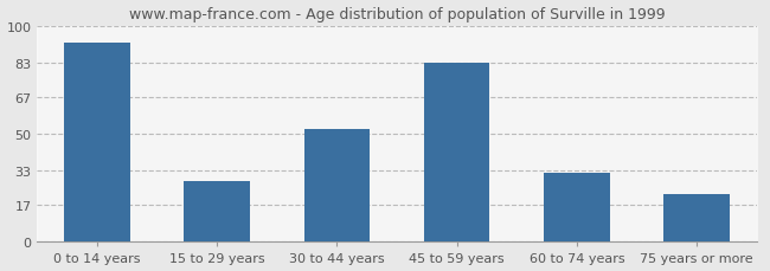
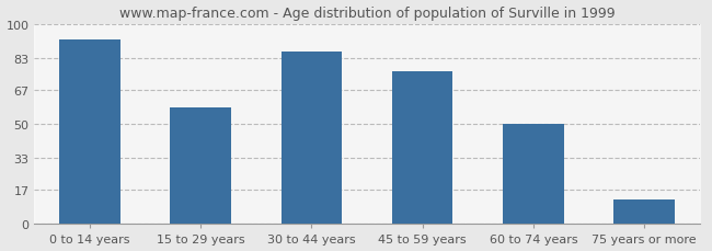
15 to 29 years: 28 -> 58
30 to 44 years: 52 -> 86
45 to 59 years: 83 -> 76
60 to 74 years: 32 -> 50
75 years or more: 22 -> 12
